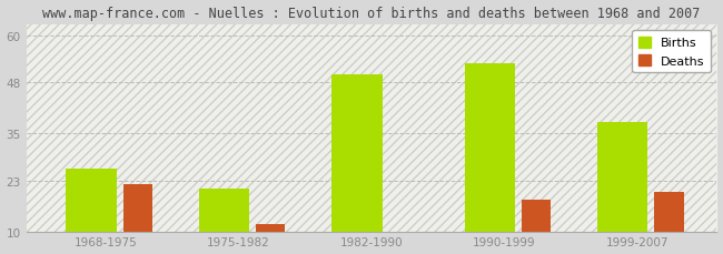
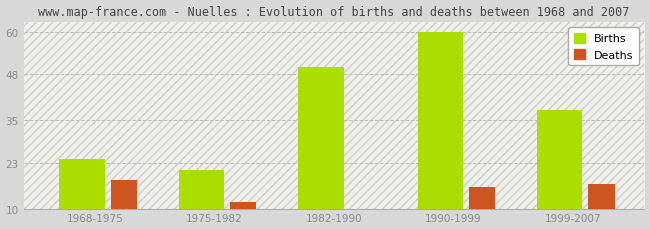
Births/1968-1975: 26 -> 24
Deaths/1968-1975: 22 -> 18
Births/1990-1999: 53 -> 60
Deaths/1990-1999: 18 -> 16
Deaths/1999-2007: 20 -> 17
